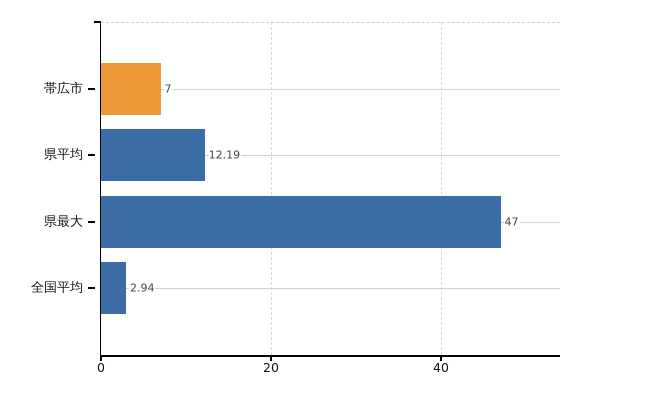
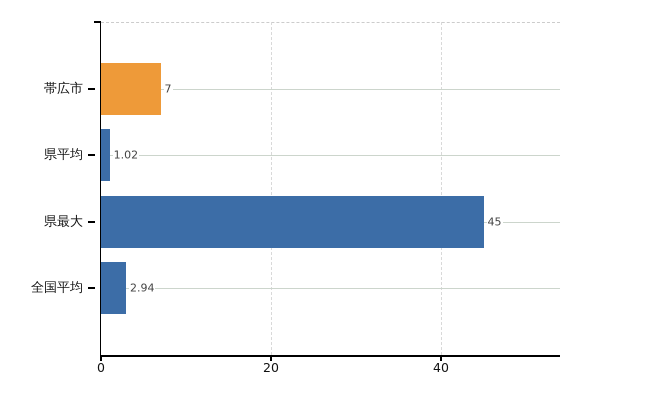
県平均: 12.19 -> 1.02
県最大: 47 -> 45
